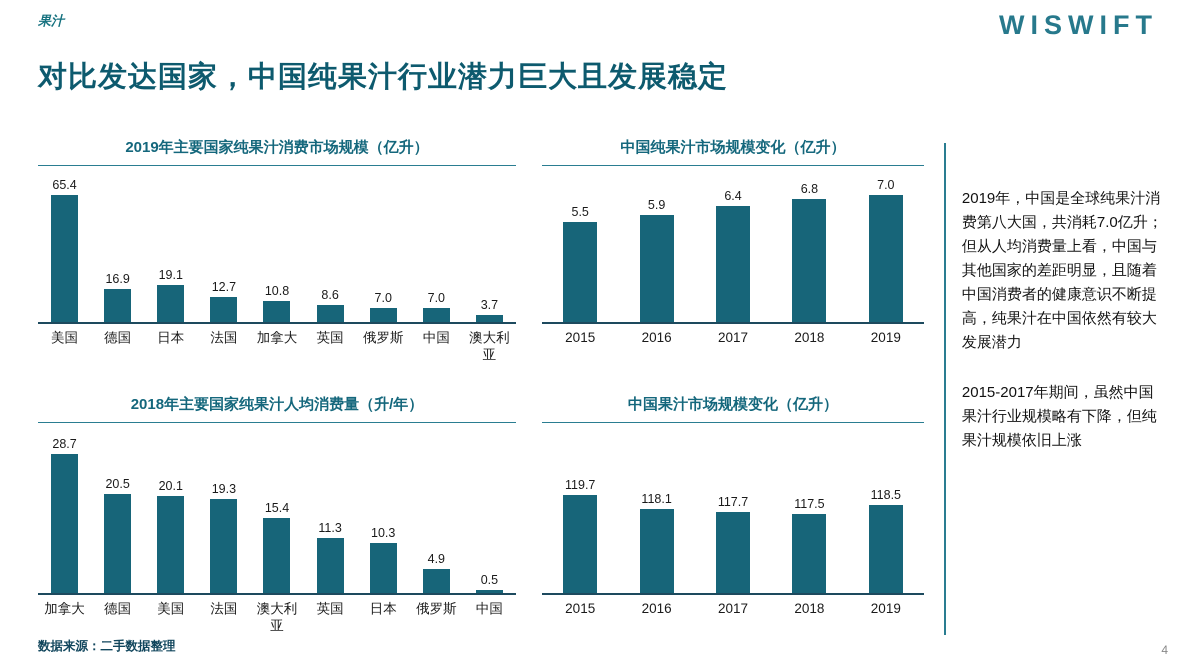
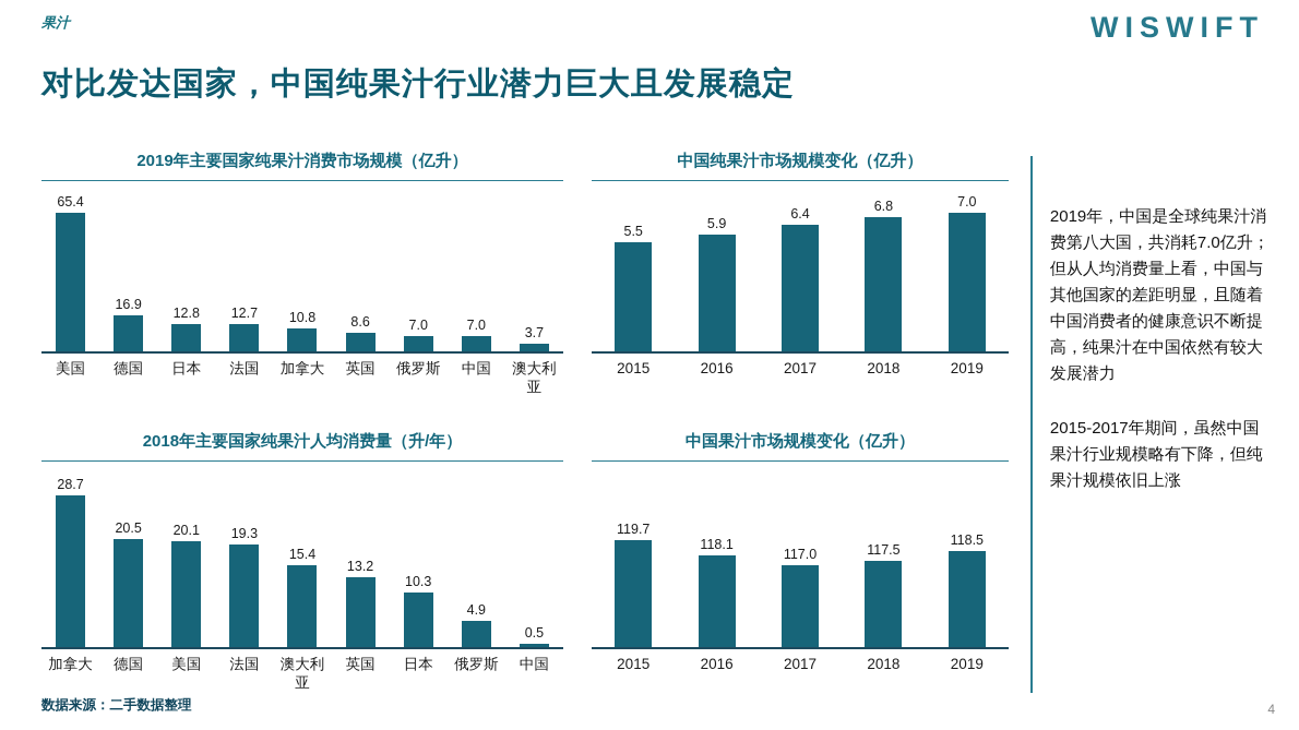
2019年主要国家纯果汁消费市场规模（亿升）/日本: 19.1 -> 12.8
2018年主要国家纯果汁人均消费量（升/年）/英国: 11.3 -> 13.2
中国果汁市场规模变化（亿升）/2017: 117.7 -> 117.0
